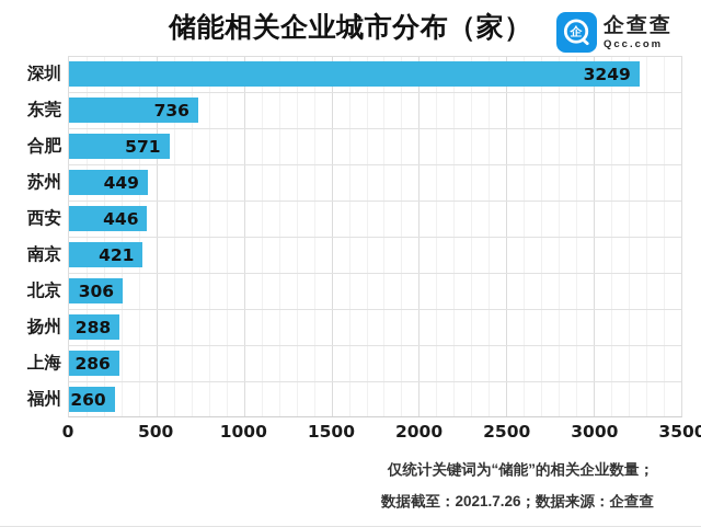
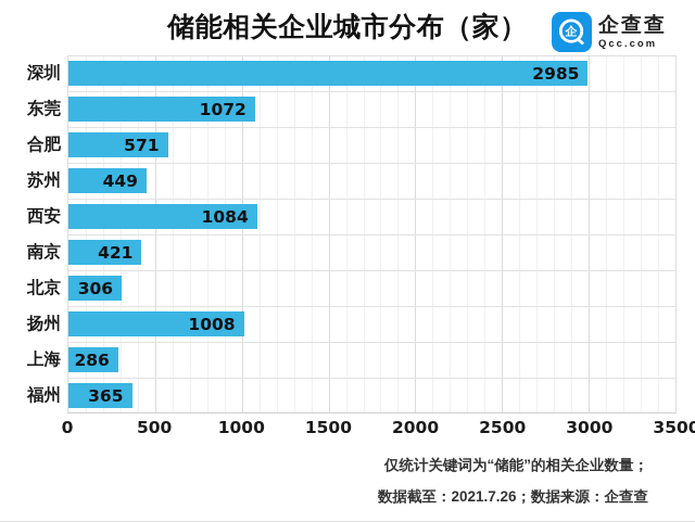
深圳: 3249 -> 2985
东莞: 736 -> 1072
西安: 446 -> 1084
扬州: 288 -> 1008
福州: 260 -> 365
